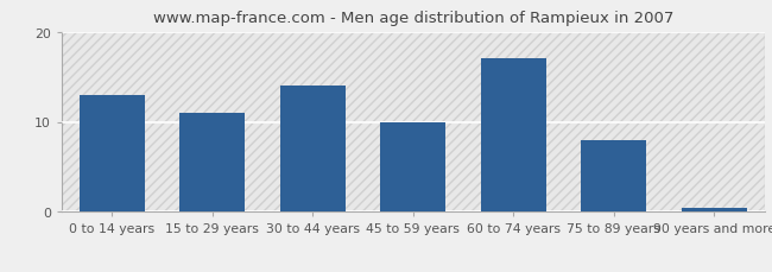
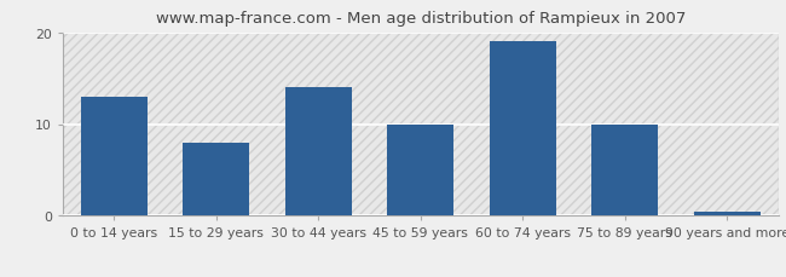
15 to 29 years: 11.0 -> 8.0
60 to 74 years: 17.0 -> 19.0
75 to 89 years: 8.0 -> 10.0
